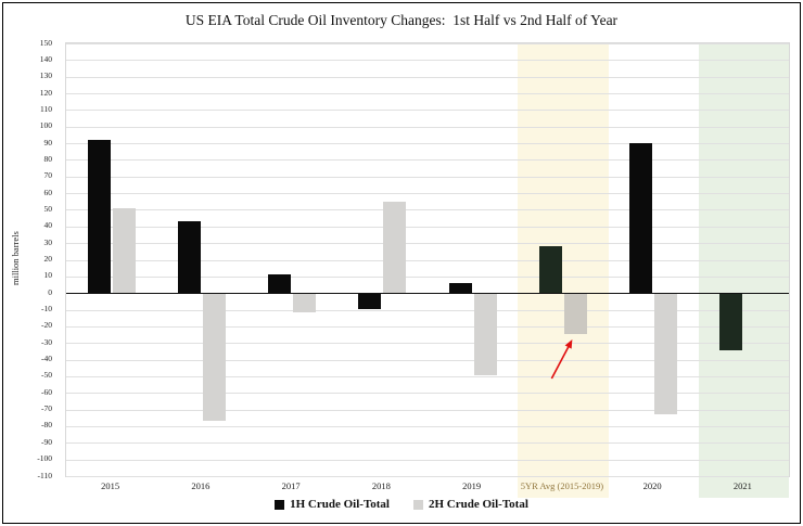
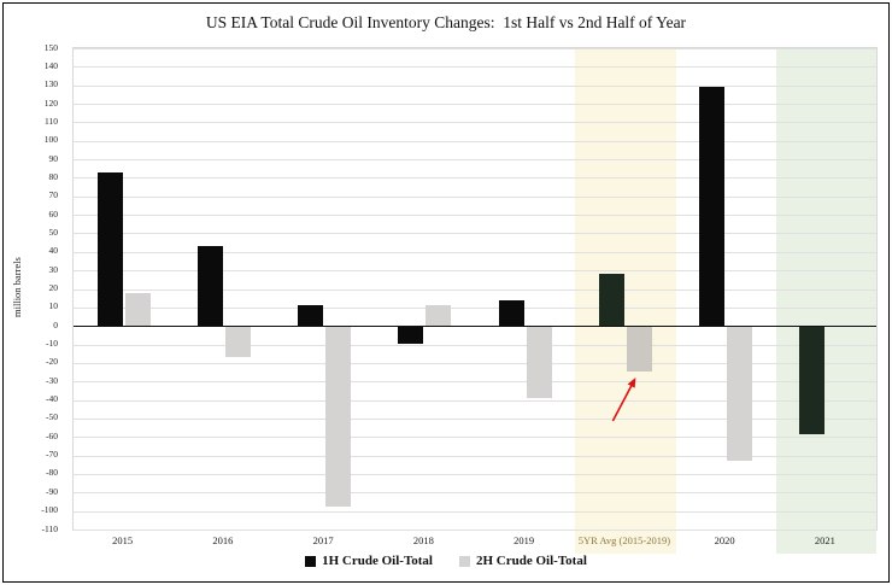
1H Crude Oil-Total/2015: 92 -> 83
2H Crude Oil-Total/2015: 51 -> 18
2H Crude Oil-Total/2016: -76 -> -16
2H Crude Oil-Total/2017: -11 -> -97
2H Crude Oil-Total/2018: 55 -> 11
1H Crude Oil-Total/2019: 6 -> 14
2H Crude Oil-Total/2019: -49 -> -38
1H Crude Oil-Total/2020: 90 -> 129
1H Crude Oil-Total/2021: -34 -> -58
